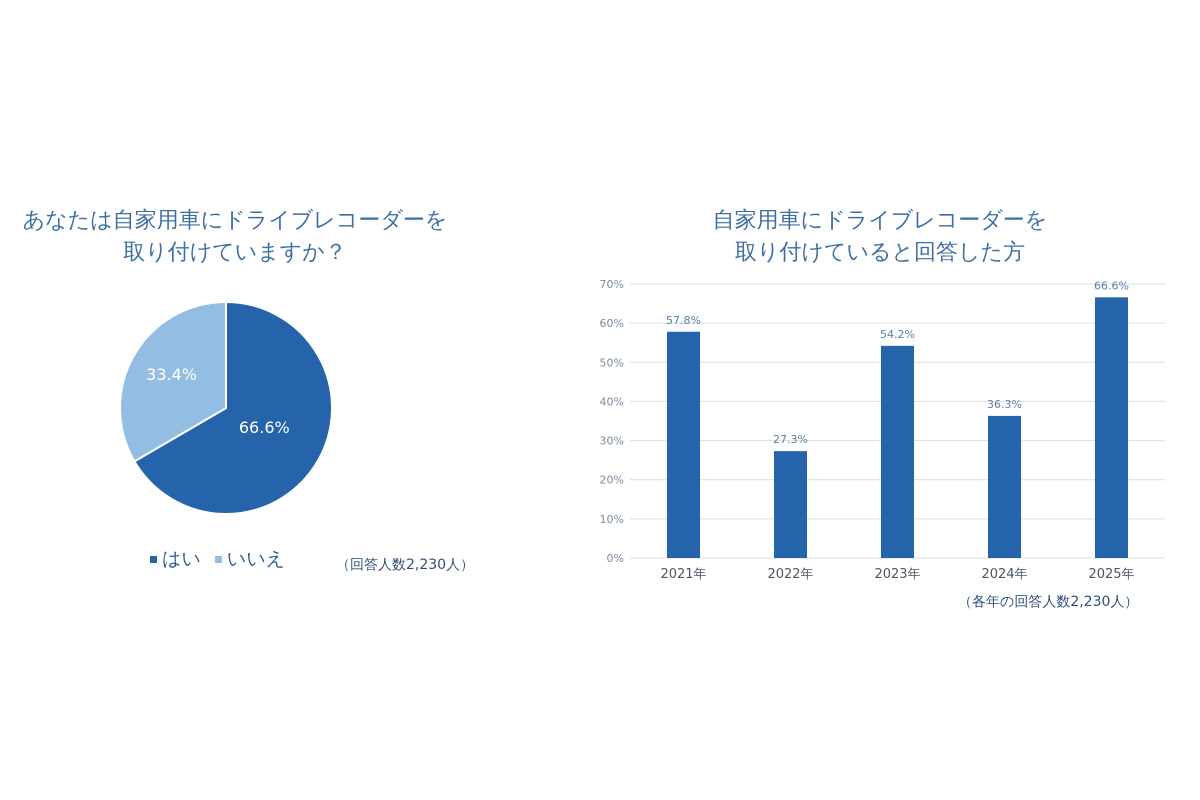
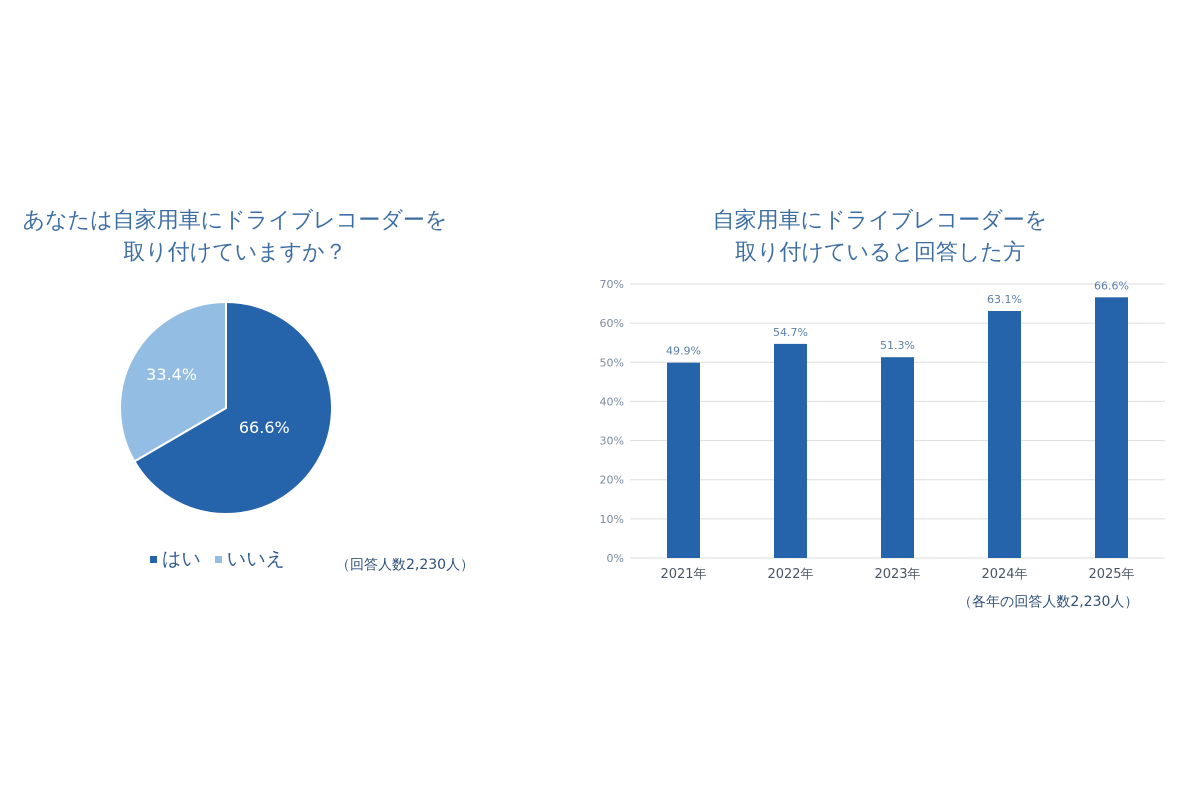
自家用車にドライブレコーダーを取り付けていると回答した方/2021年: 57.8% -> 49.9%
自家用車にドライブレコーダーを取り付けていると回答した方/2022年: 27.3% -> 54.7%
自家用車にドライブレコーダーを取り付けていると回答した方/2023年: 54.2% -> 51.3%
自家用車にドライブレコーダーを取り付けていると回答した方/2024年: 36.3% -> 63.1%
